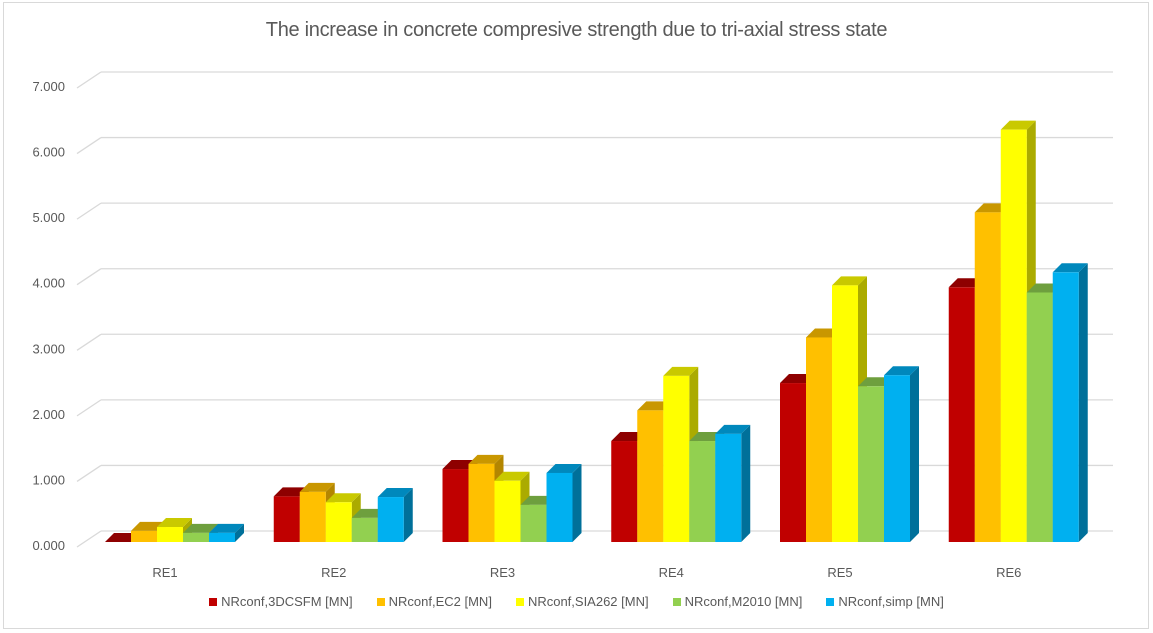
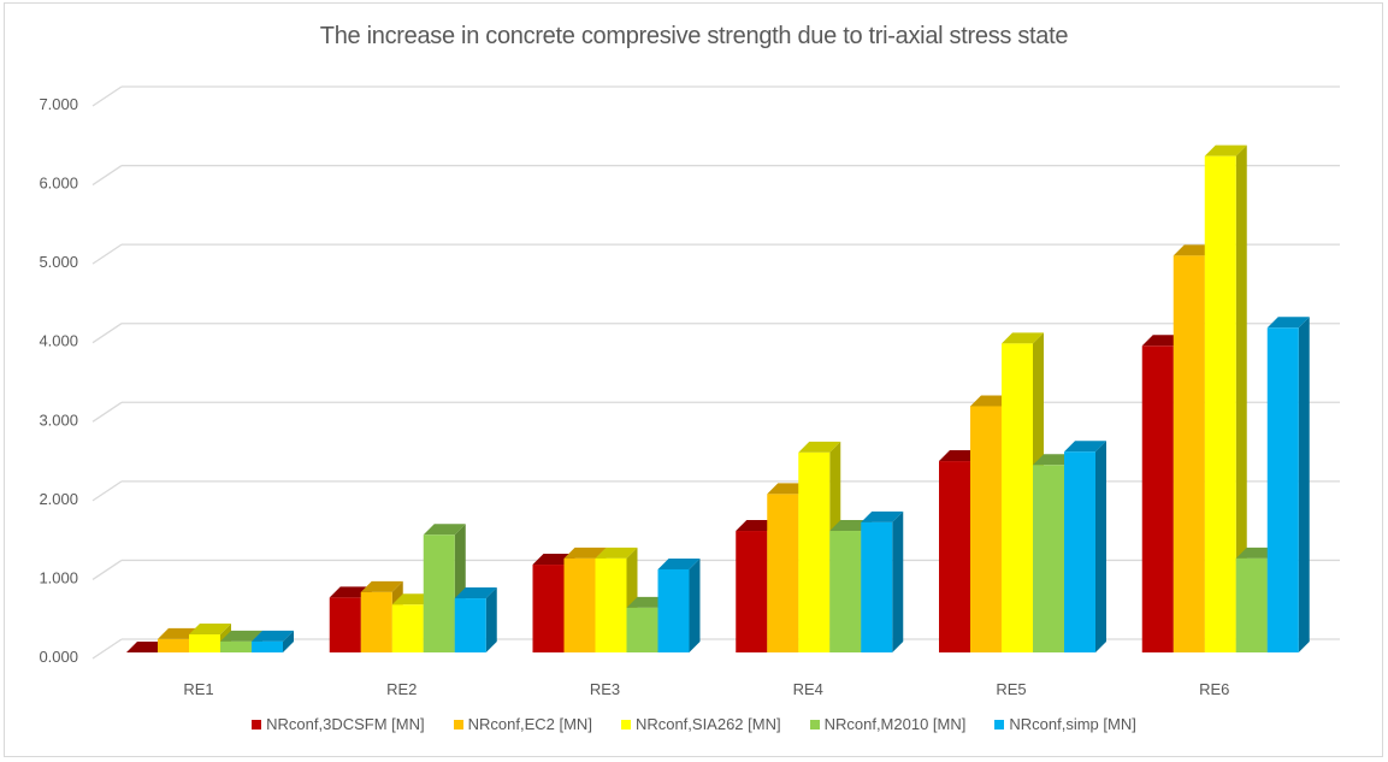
NRconf,M2010 [MN]/RE2: 0.4 -> 1.5
NRconf,SIA262 [MN]/RE3: 0.9 -> 1.2
NRconf,M2010 [MN]/RE6: 3.8 -> 1.2
